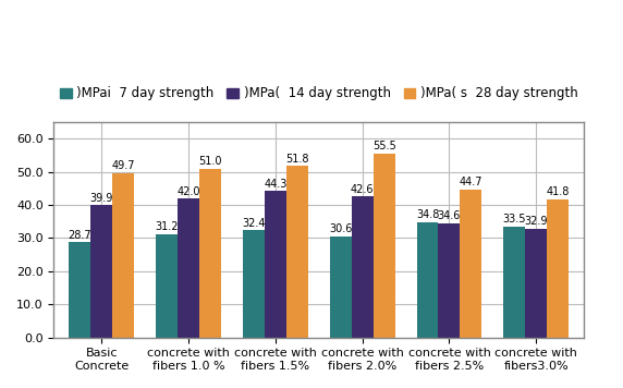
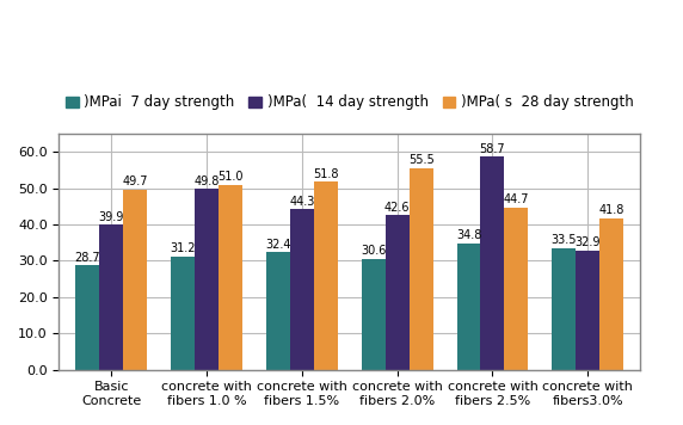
)MPa( 14 day strength/concrete with fibers 1.0 %: 42.0 -> 49.8
)MPa( 14 day strength/concrete with fibers 2.5%: 34.6 -> 58.7
